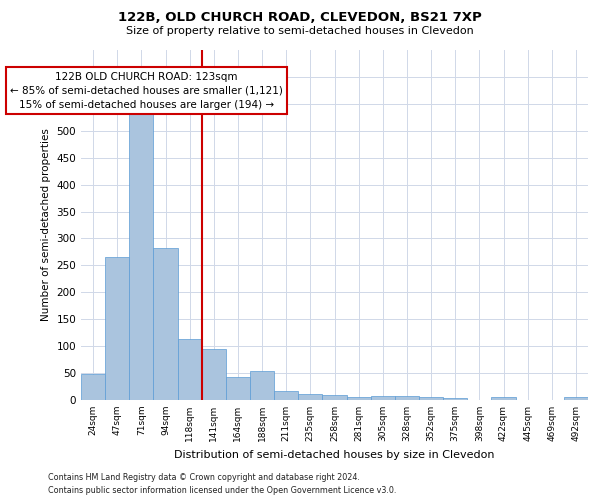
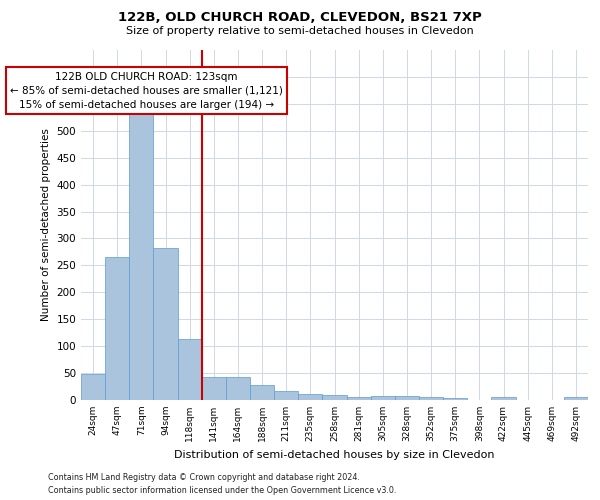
141sqm: 94 -> 43
188sqm: 54 -> 27
